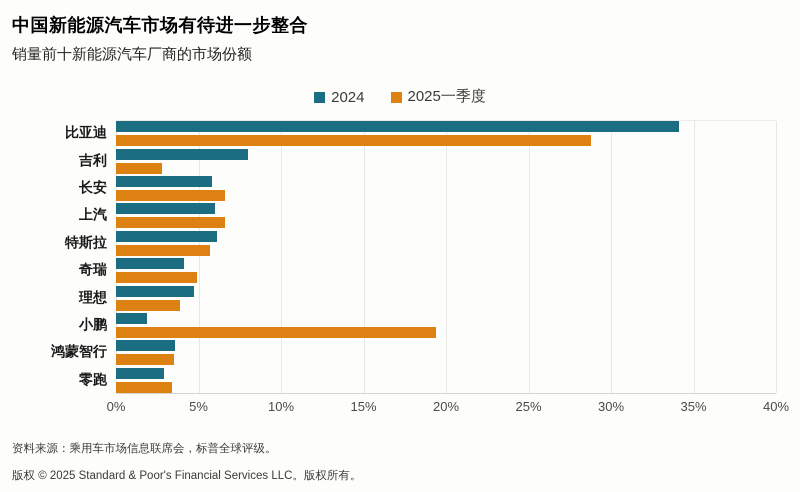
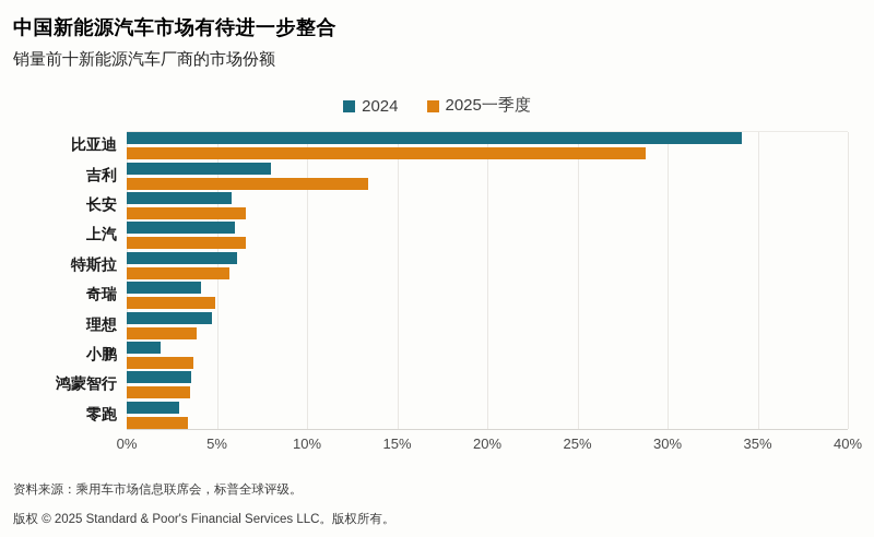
2025一季度/吉利: 2.8% -> 13.4%
2025一季度/小鹏: 19.4% -> 3.7%
